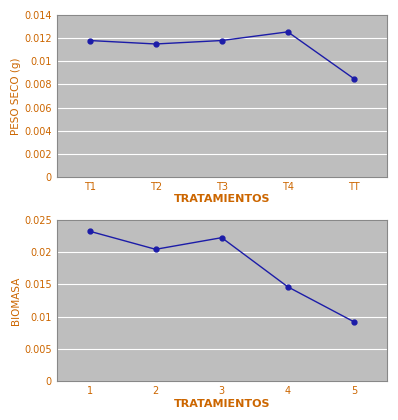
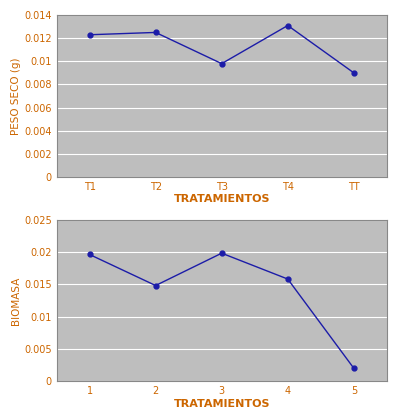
T1: 0.0118 -> 0.0123
T2: 0.0115 -> 0.0125
T3: 0.0118 -> 0.0098
T4: 0.0126 -> 0.0131
TT: 0.0085 -> 0.0090
1: 0.0232 -> 0.0196
2: 0.0204 -> 0.0148
3: 0.0222 -> 0.0198
4: 0.0146 -> 0.0158
5: 0.0092 -> 0.0020
